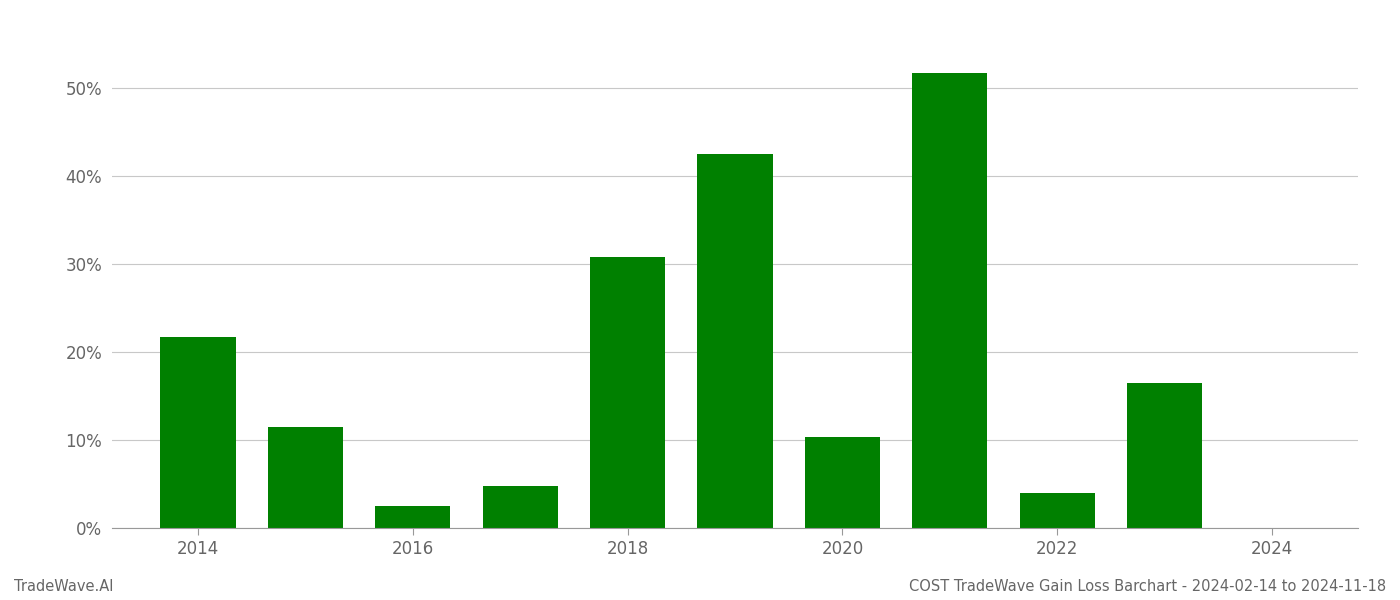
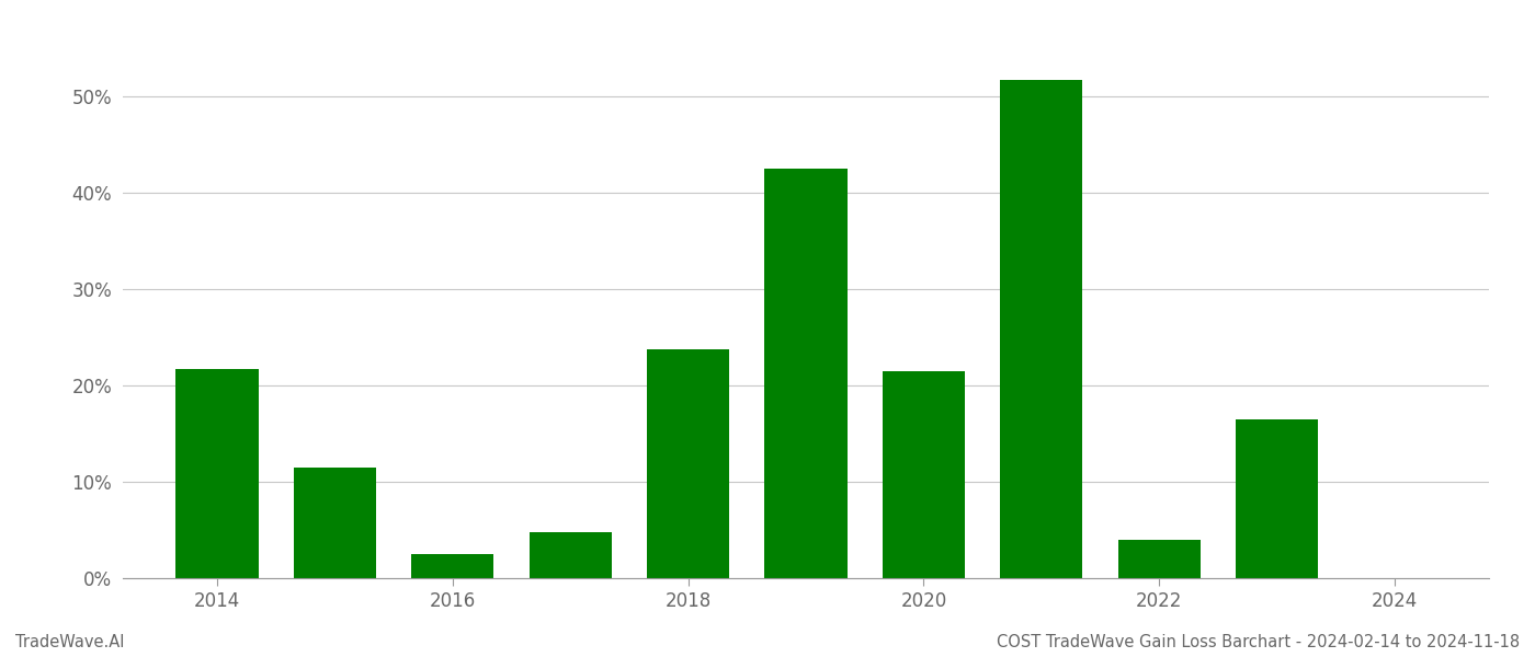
2018: 30.8% -> 23.8%
2020: 10.4% -> 21.5%
